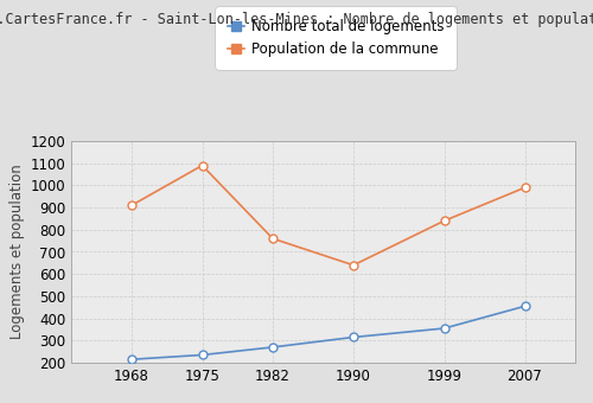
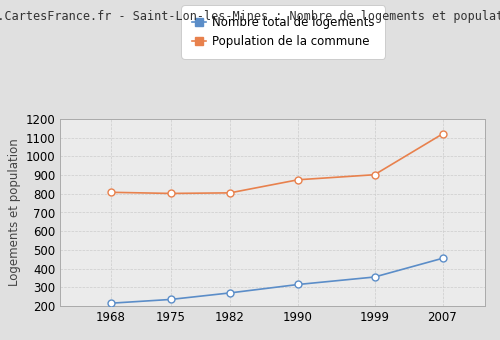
Population de la commune/1968: 910 -> 810
Population de la commune/1975: 1090 -> 800
Population de la commune/1982: 760 -> 800
Population de la commune/1990: 640 -> 880
Population de la commune/1999: 840 -> 900
Population de la commune/2007: 990 -> 1120
